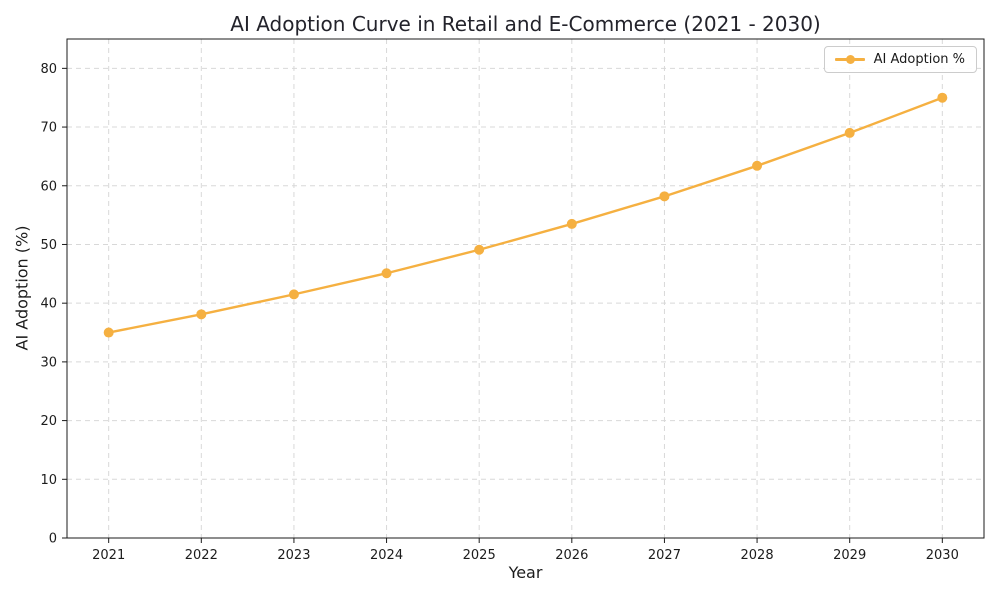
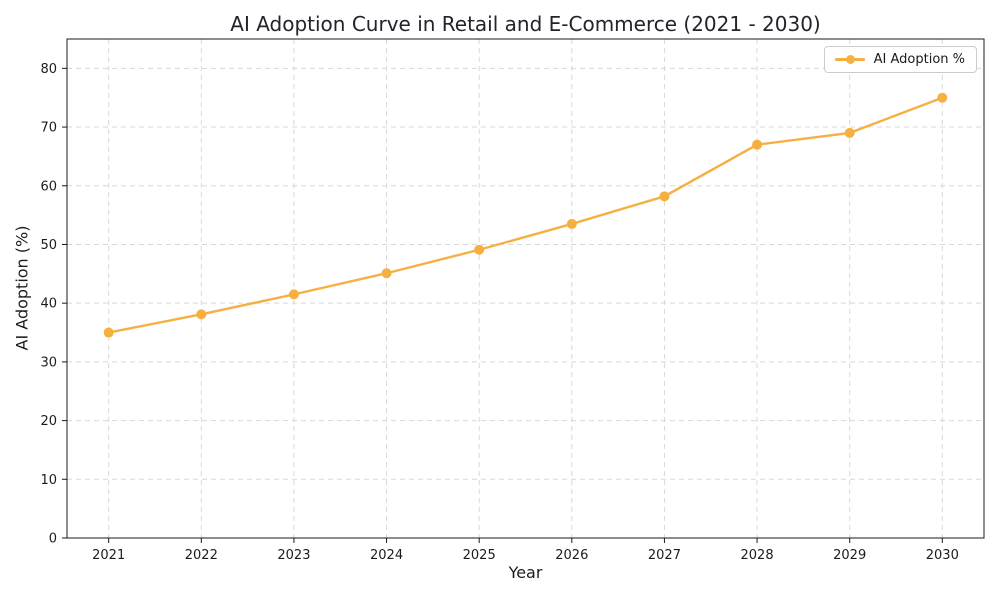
2028: 63 -> 67
